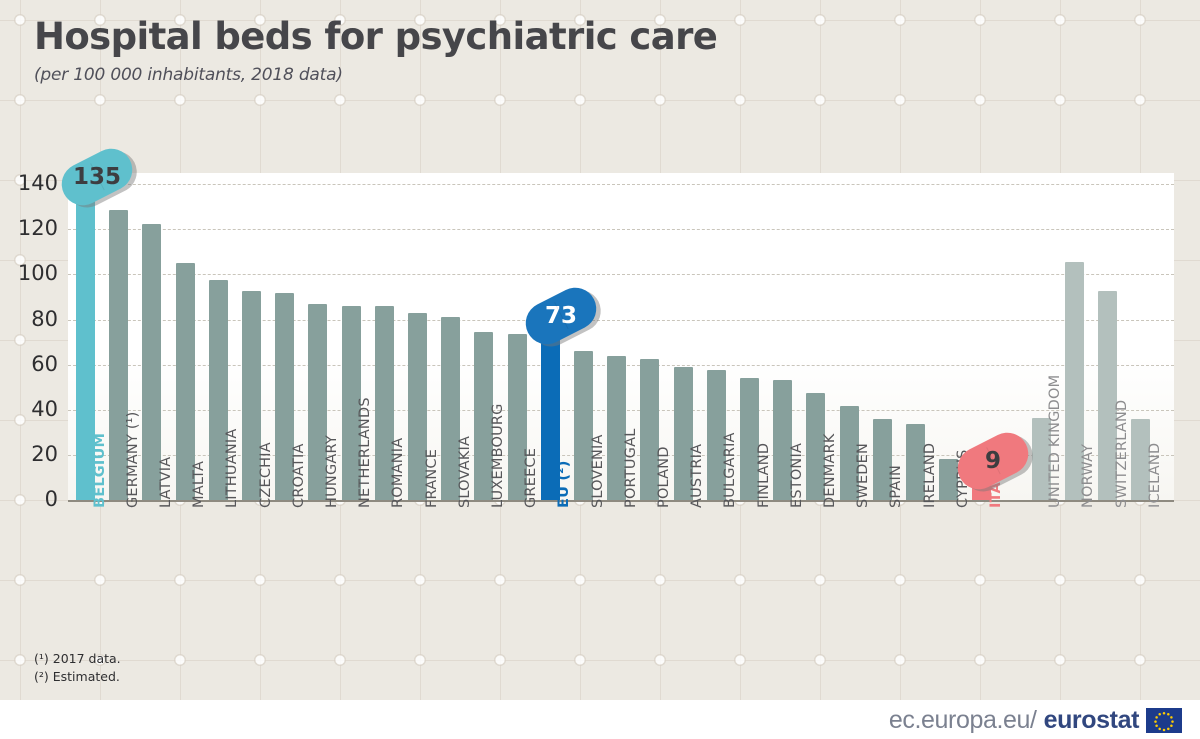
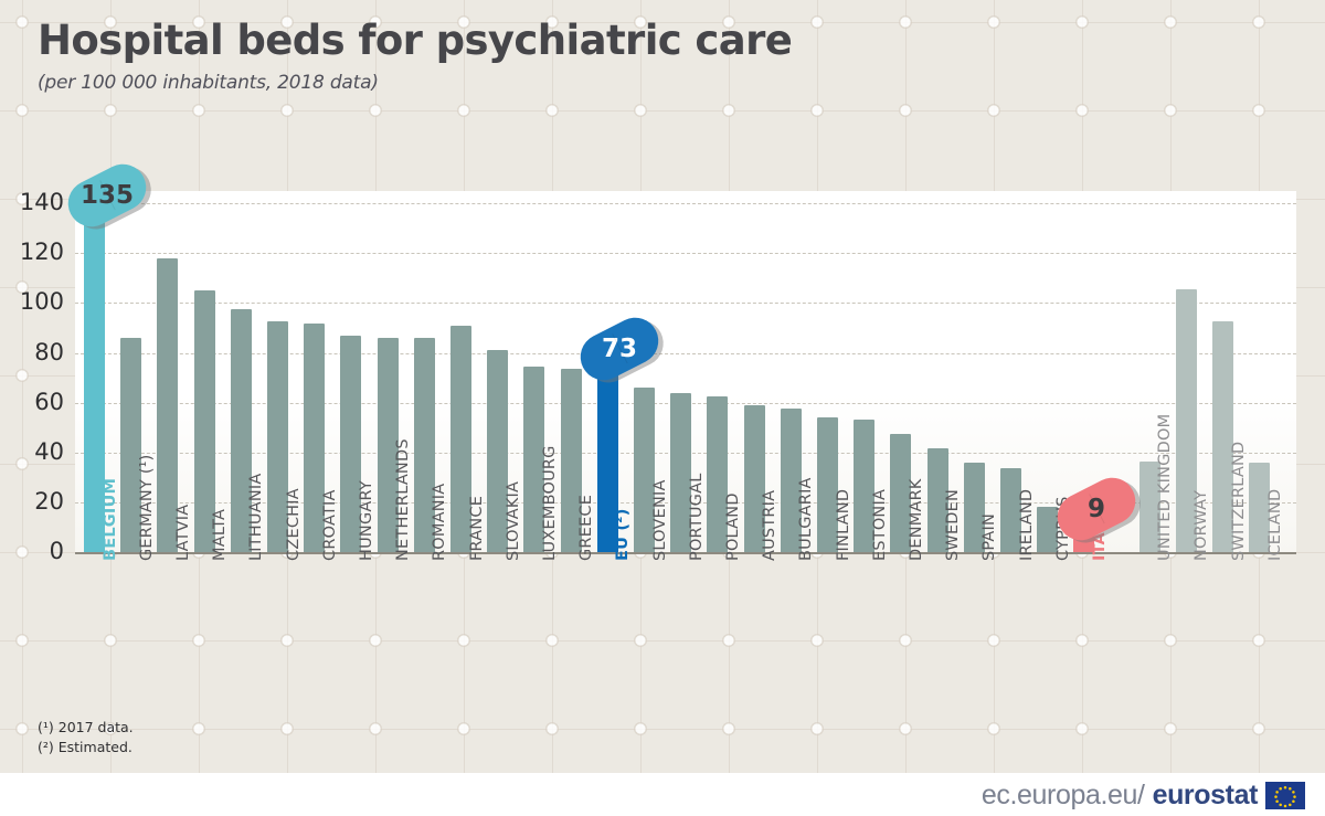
GERMANY (¹): 128 -> 86
LATVIA: 122 -> 118
FRANCE: 83 -> 91
